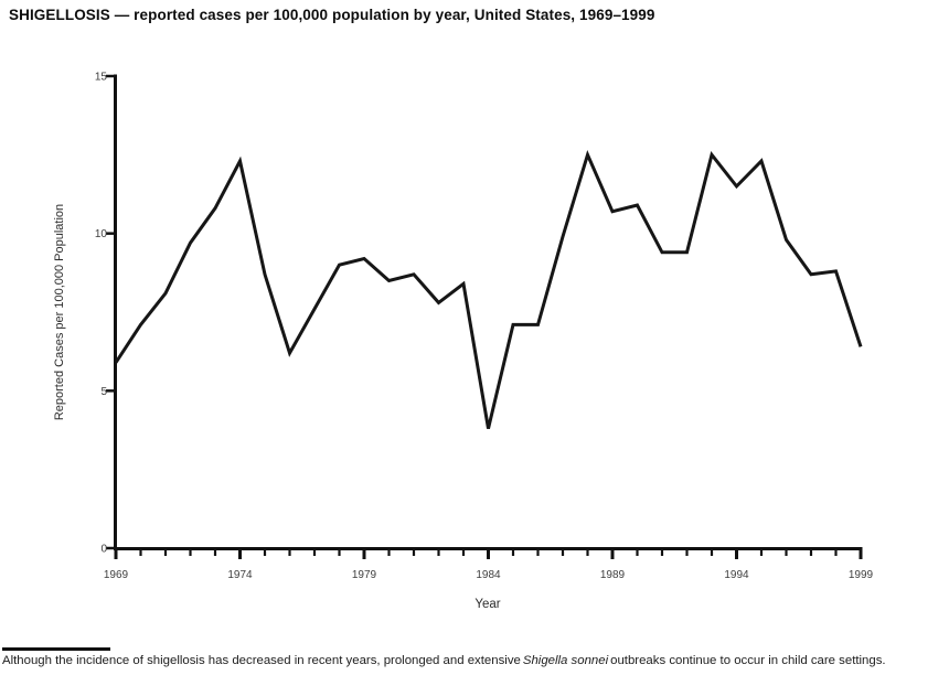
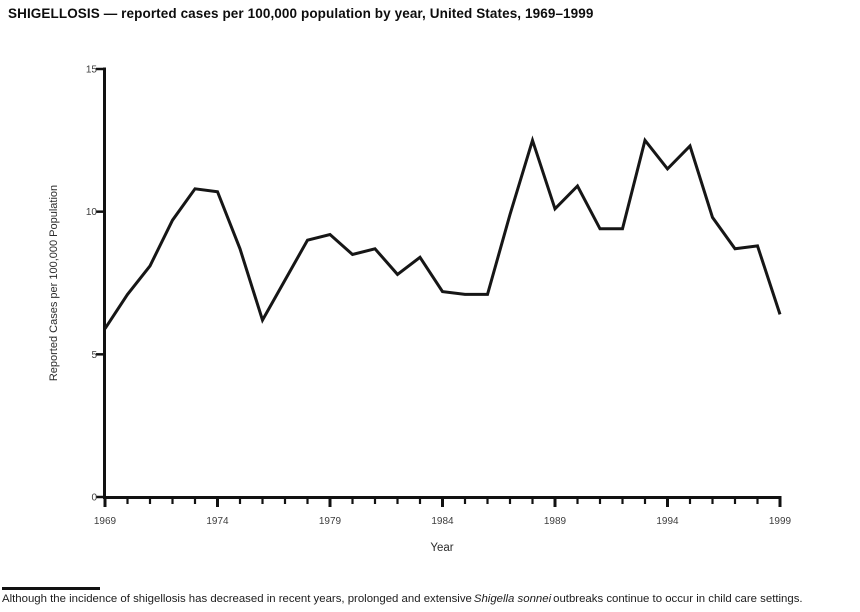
1974: 12.3 -> 10.7
1984: 3.8 -> 7.2
1989: 10.7 -> 10.1
